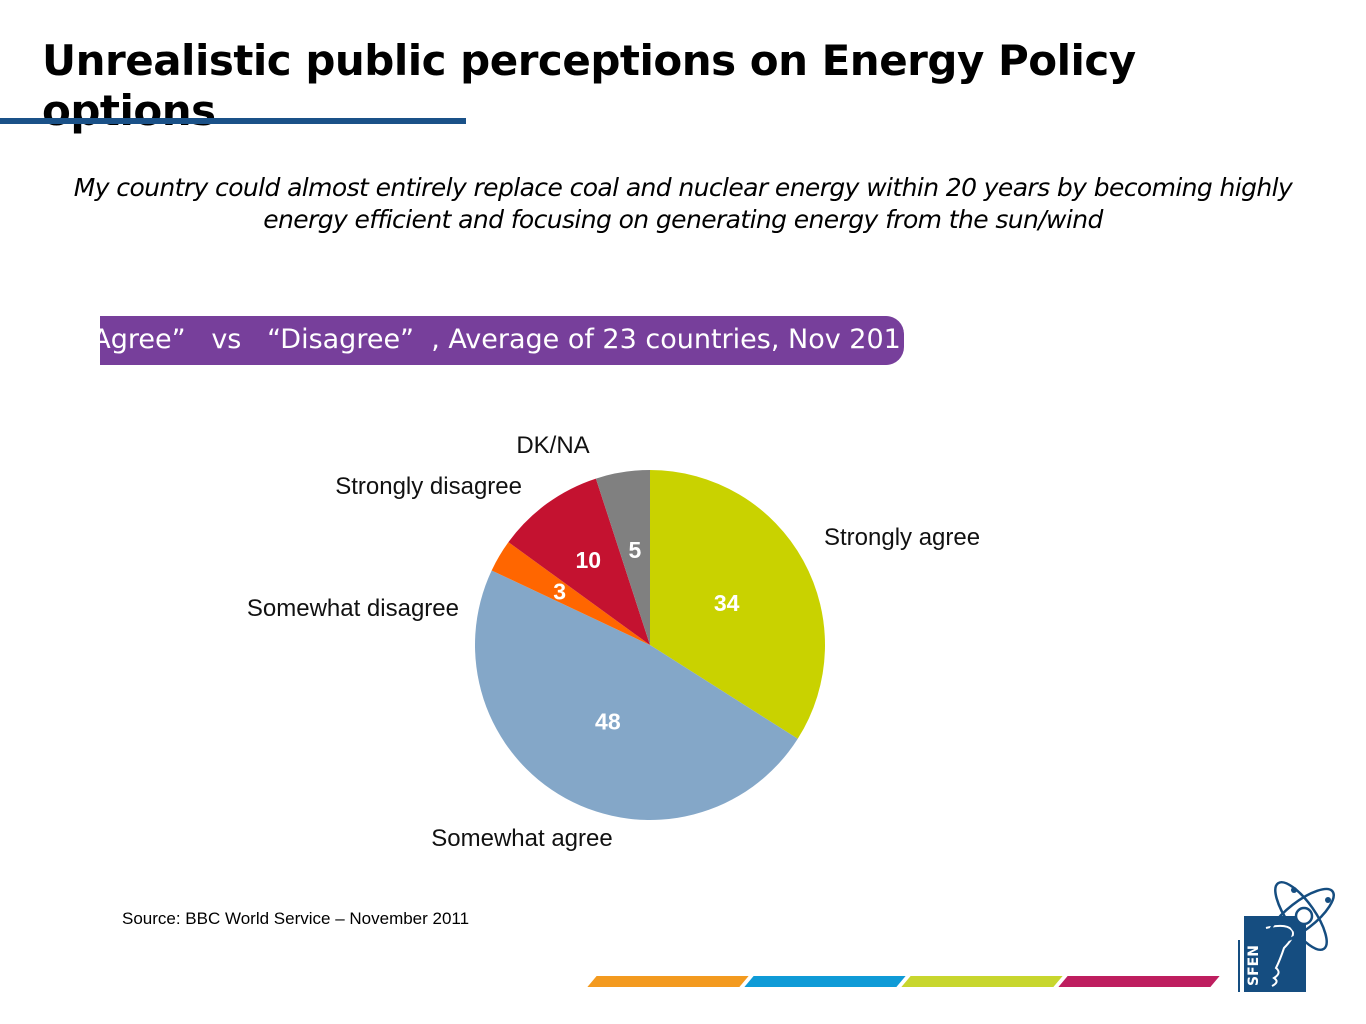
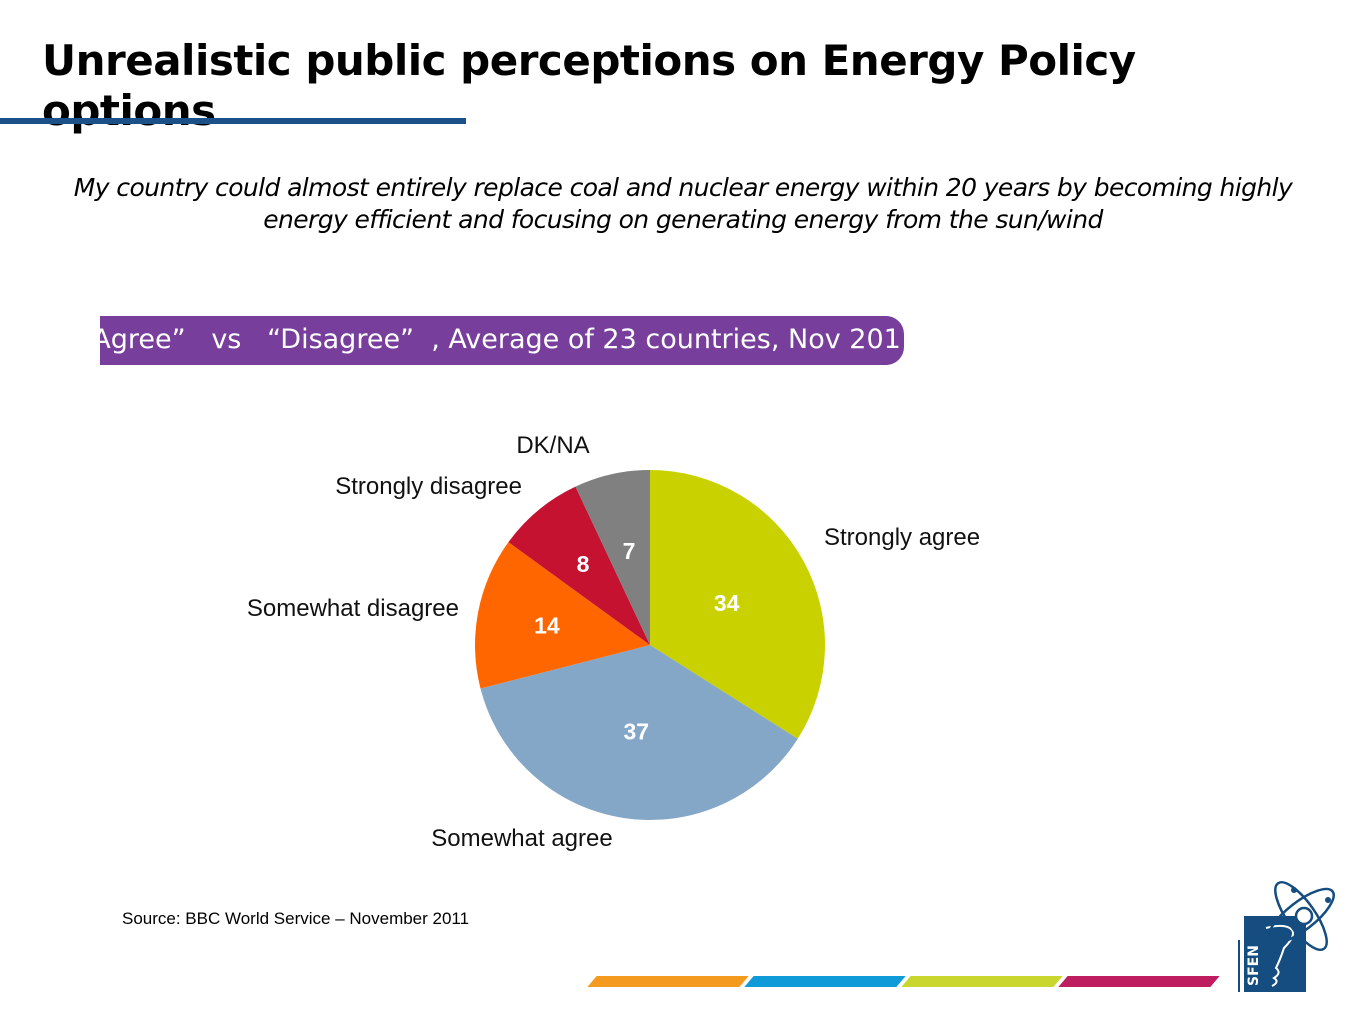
Somewhat agree: 48 -> 37
Somewhat disagree: 3 -> 14
Strongly disagree: 10 -> 8
DK/NA: 5 -> 7
